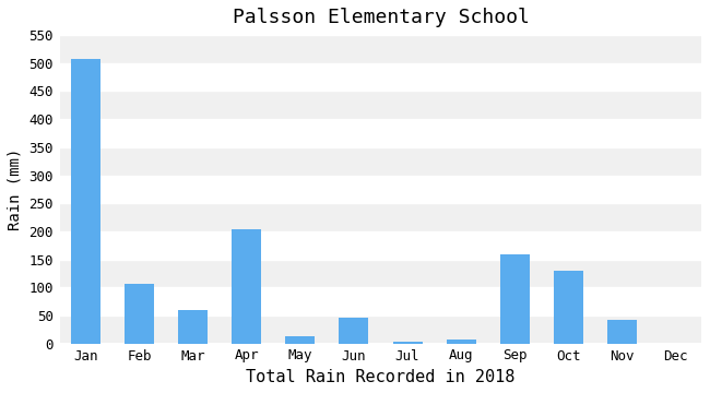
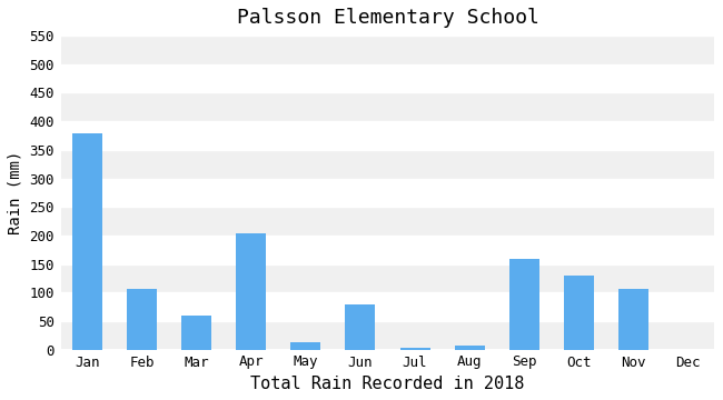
Jan: 507 -> 378
Jun: 46 -> 80
Nov: 43 -> 106
